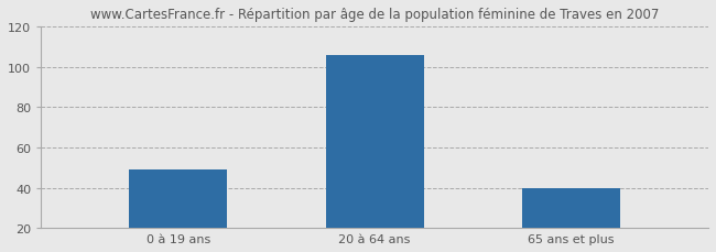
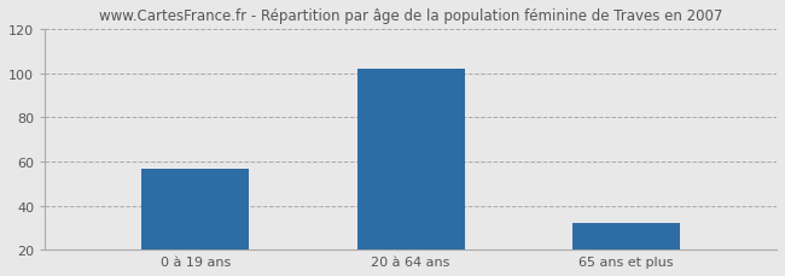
0 à 19 ans: 49 -> 57
20 à 64 ans: 106 -> 102
65 ans et plus: 40 -> 32
